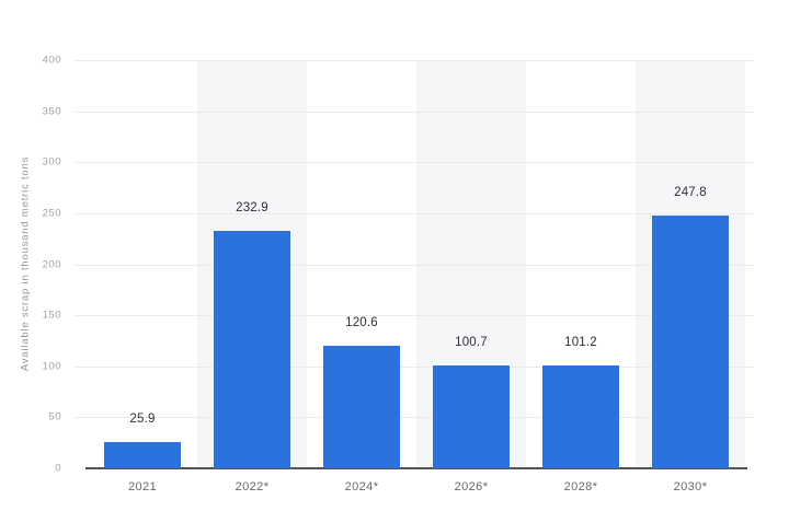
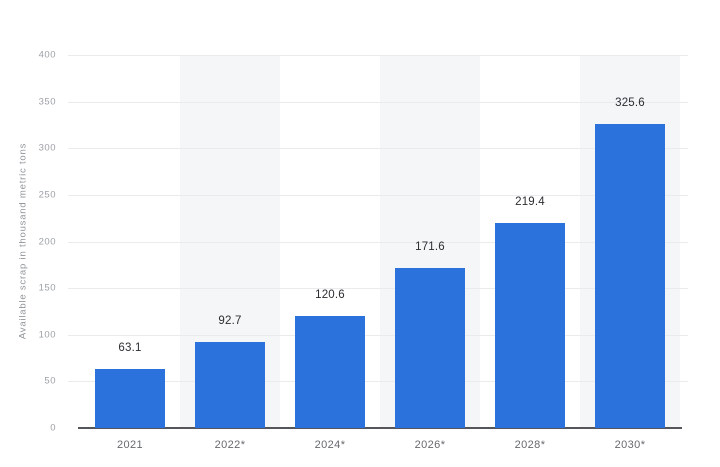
2021: 25.9 -> 63.1
2022*: 232.9 -> 92.7
2026*: 100.7 -> 171.6
2028*: 101.2 -> 219.4
2030*: 247.8 -> 325.6
